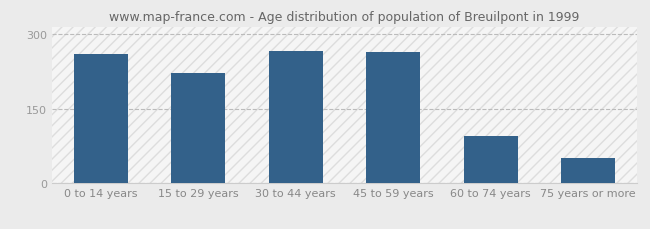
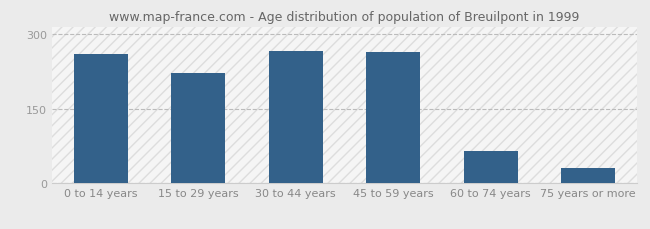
60 to 74 years: 95 -> 65
75 years or more: 50 -> 30
